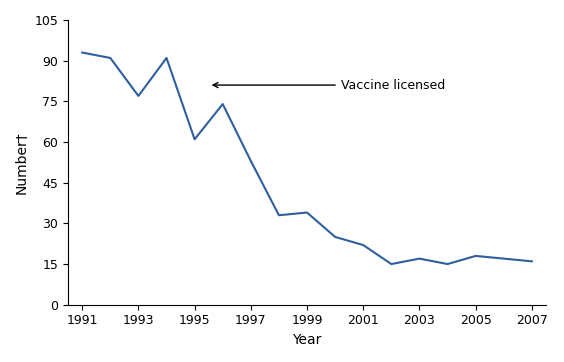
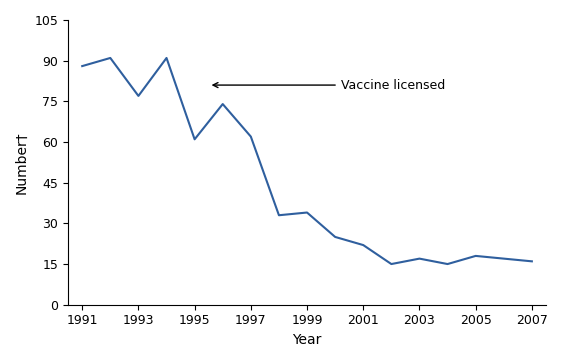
1991: 93 -> 88
1997: 53 -> 62
